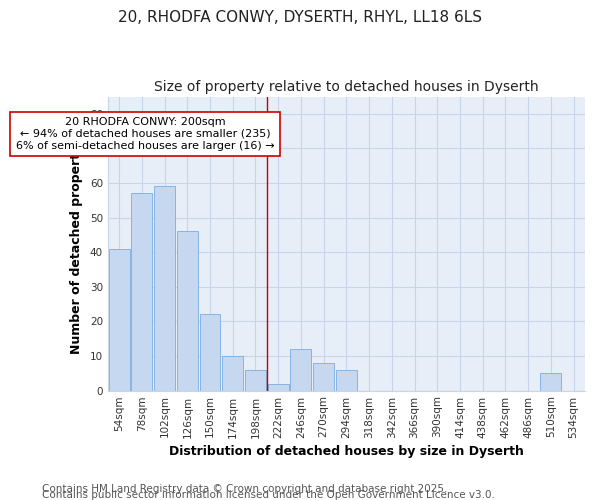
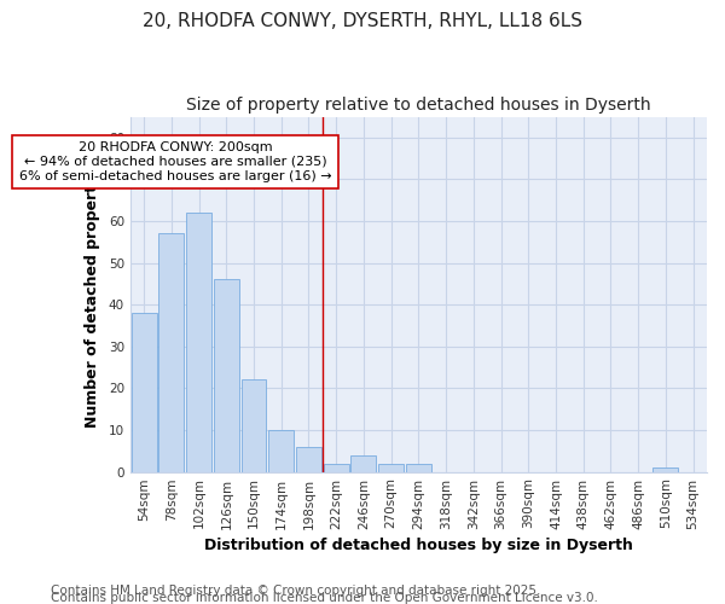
54sqm: 41 -> 38
102sqm: 59 -> 62
246sqm: 12 -> 4
270sqm: 8 -> 2
294sqm: 6 -> 2
510sqm: 5 -> 1
